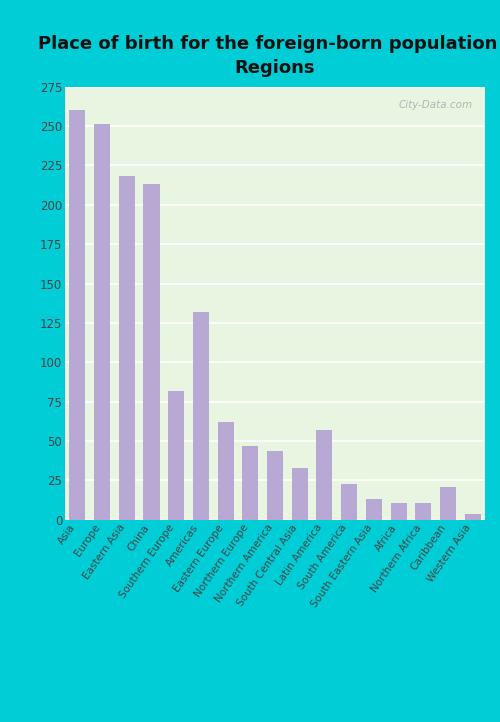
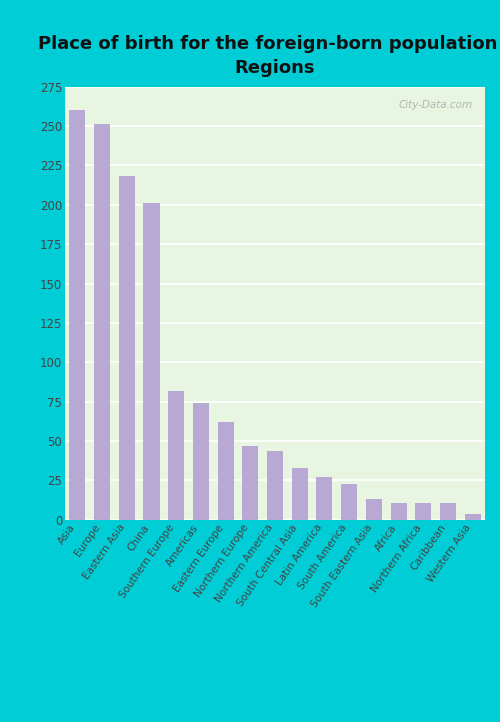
China: 213 -> 201
Americas: 132 -> 74
Latin America: 57 -> 27
Caribbean: 21 -> 11
